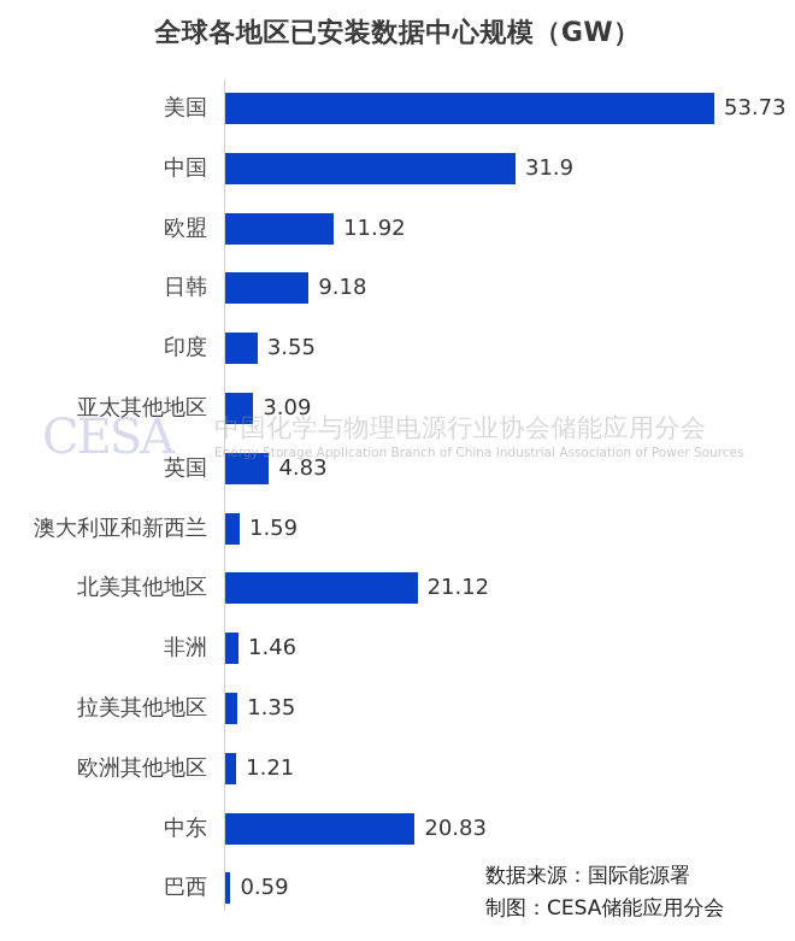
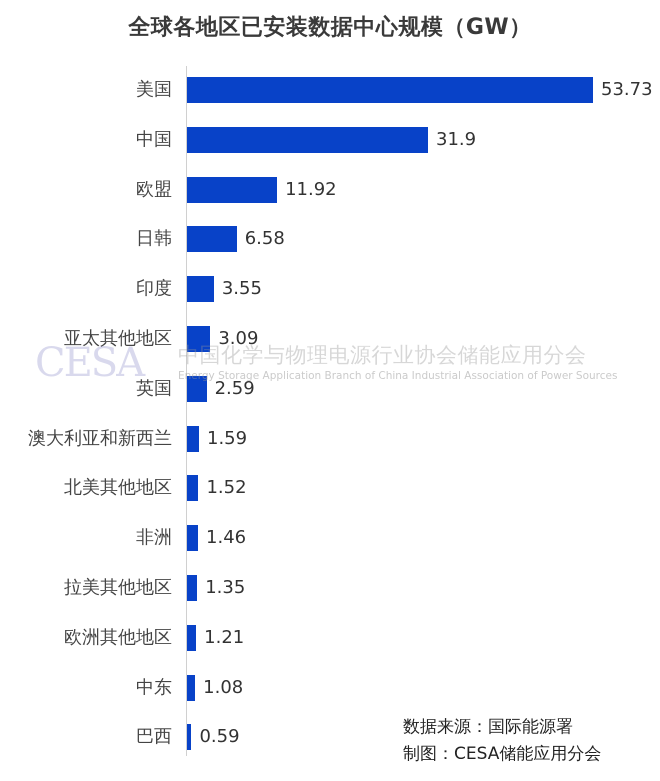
日韩: 9.18 -> 6.58
英国: 4.83 -> 2.59
北美其他地区: 21.12 -> 1.52
中东: 20.83 -> 1.08
